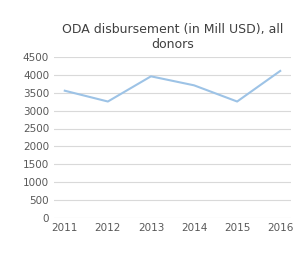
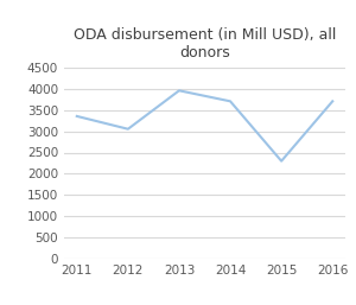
2011: 3550 -> 3350
2012: 3250 -> 3050
2015: 3250 -> 2300
2016: 4100 -> 3700
